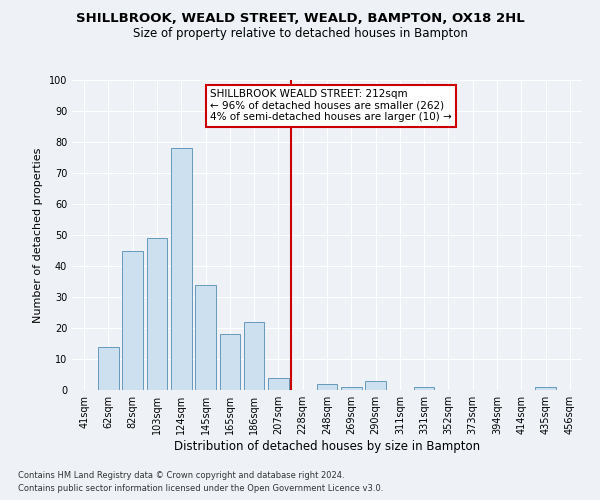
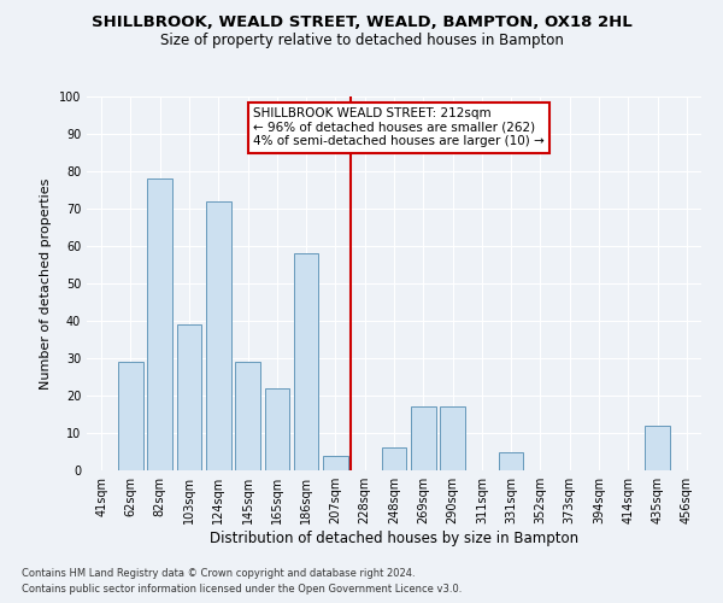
62sqm: 14 -> 29
82sqm: 45 -> 78
103sqm: 49 -> 39
124sqm: 78 -> 72
145sqm: 34 -> 29
165sqm: 18 -> 22
186sqm: 22 -> 58
248sqm: 2 -> 6
269sqm: 1 -> 17
290sqm: 3 -> 17
331sqm: 1 -> 5
435sqm: 1 -> 12
